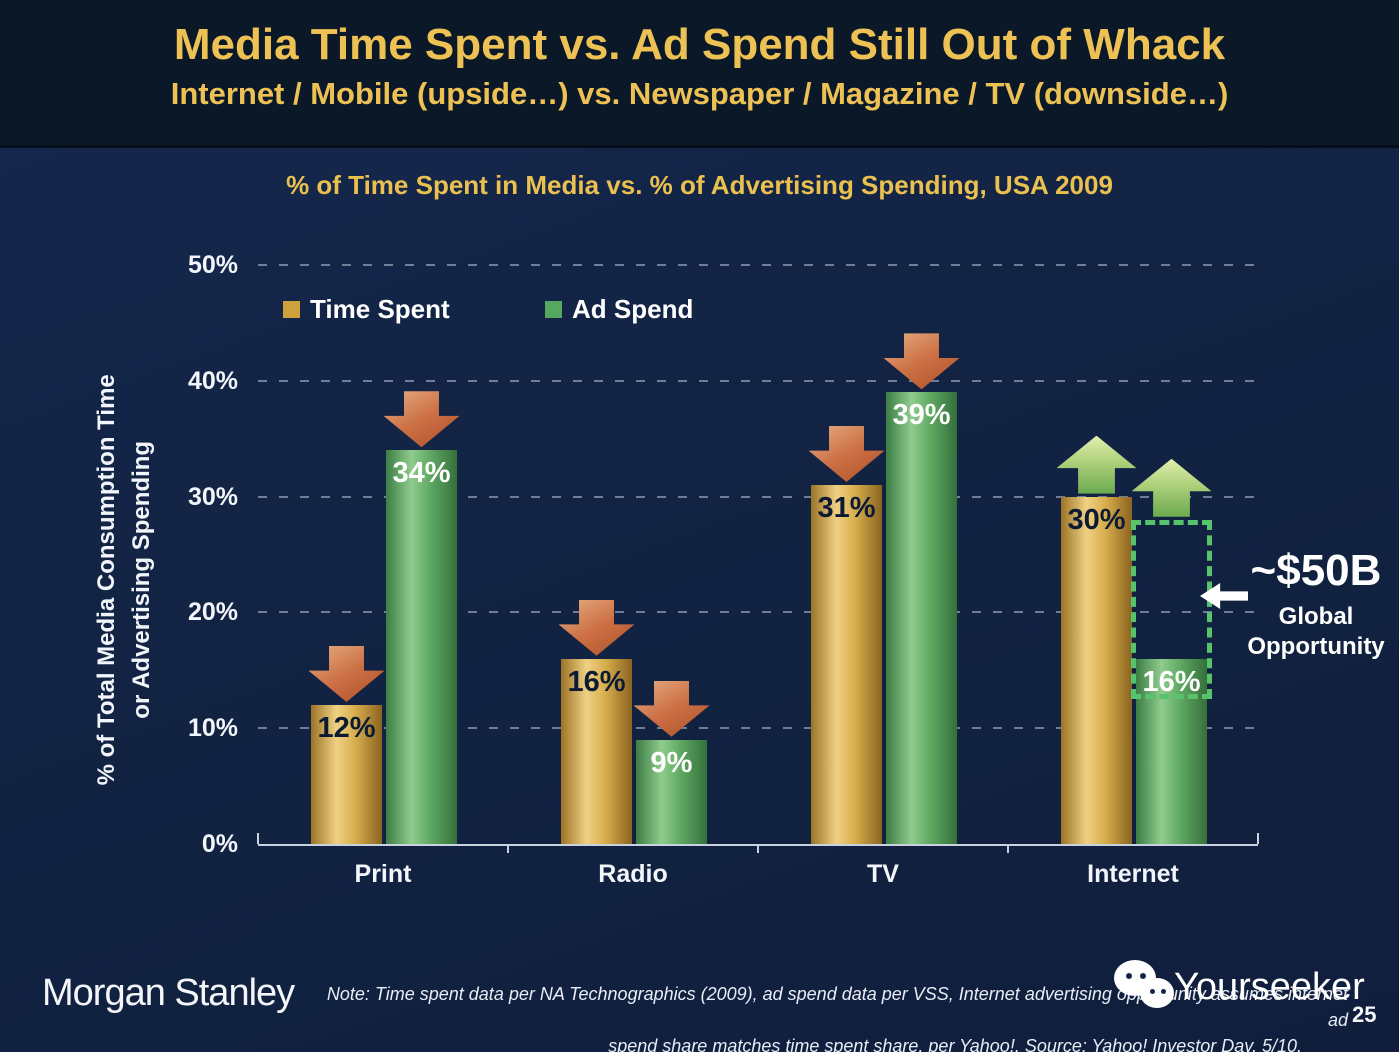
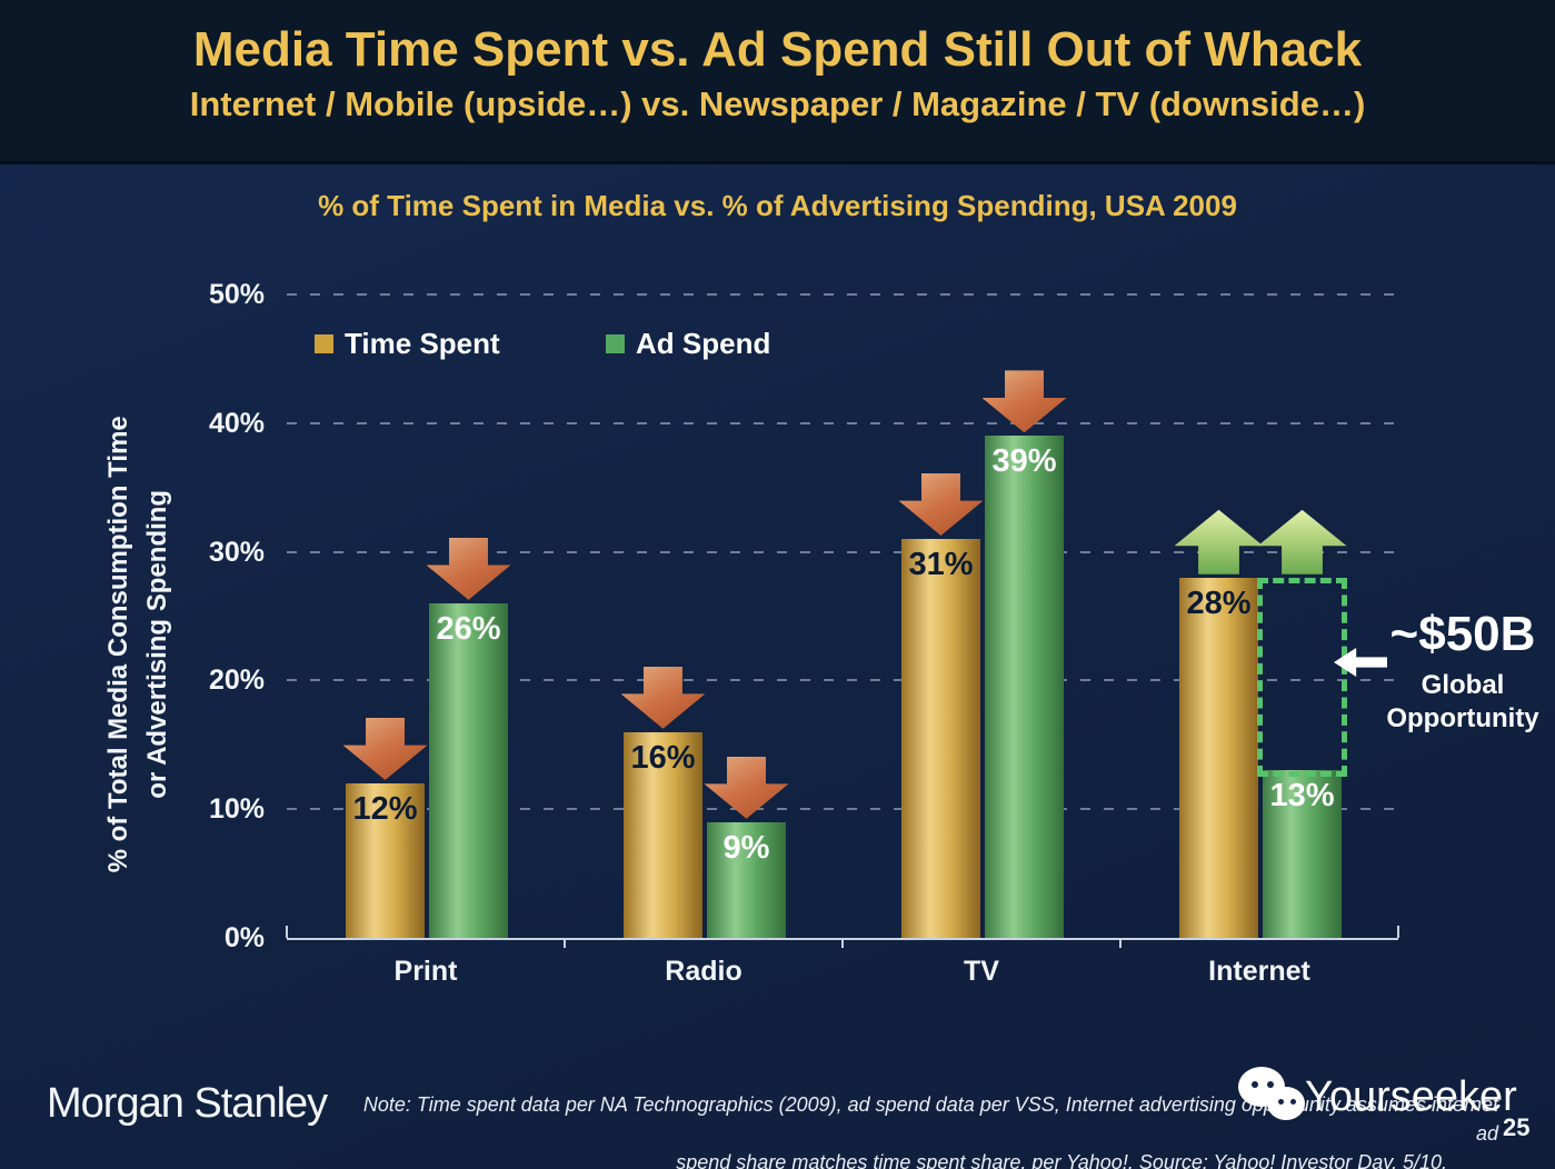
Ad Spend/Print: 34% -> 26%
Time Spent/Internet: 30% -> 28%
Ad Spend/Internet: 16% -> 13%
